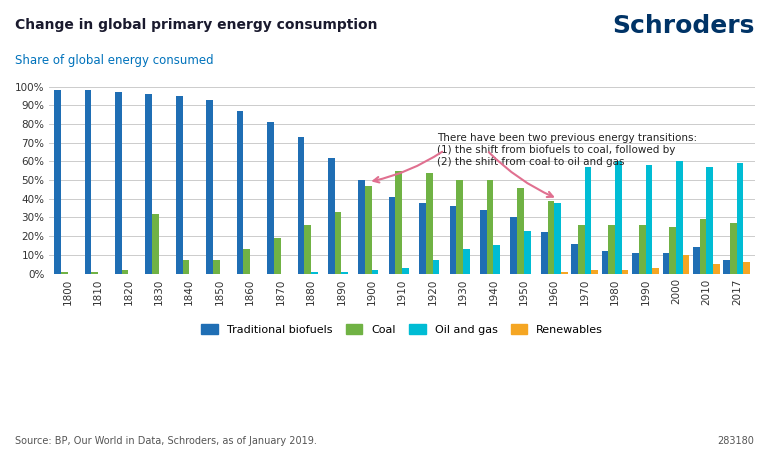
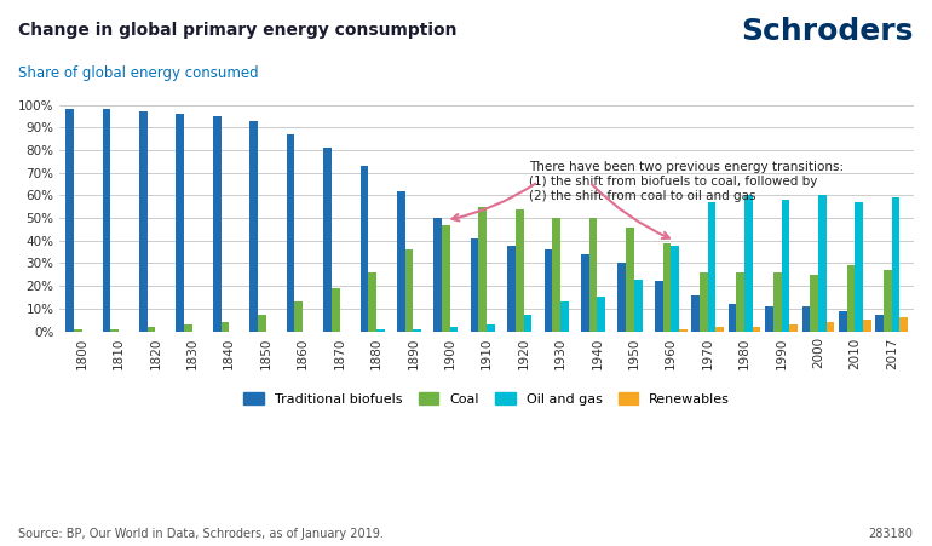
Coal/1830: 32% -> 3%
Coal/1840: 7% -> 4%
Coal/1890: 33% -> 36%
Renewables/2000: 10% -> 4%
Traditional biofuels/2010: 14% -> 9%
